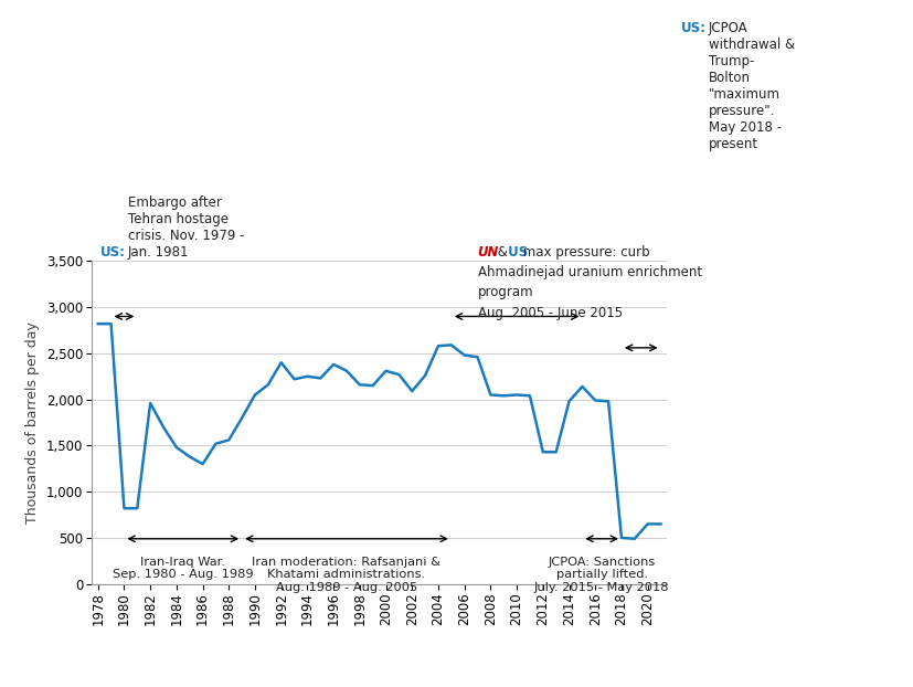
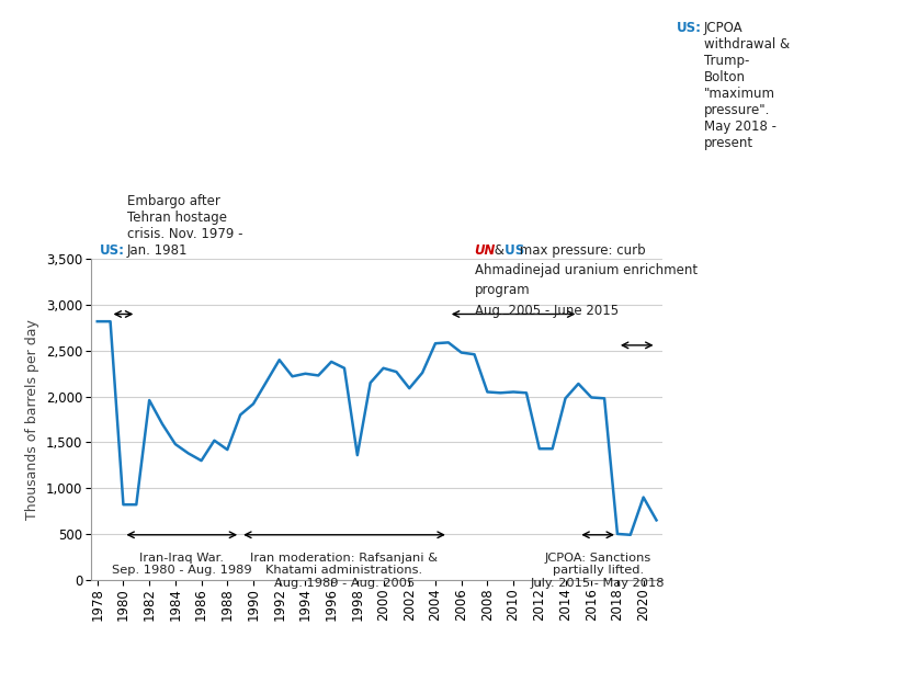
1988: 1,560 -> 1,420
1990: 2,050 -> 1,920
1998: 2,160 -> 1,360
2020: 650 -> 900
